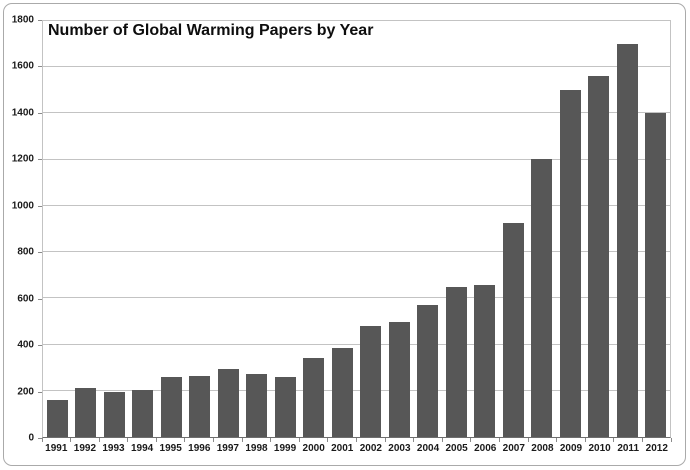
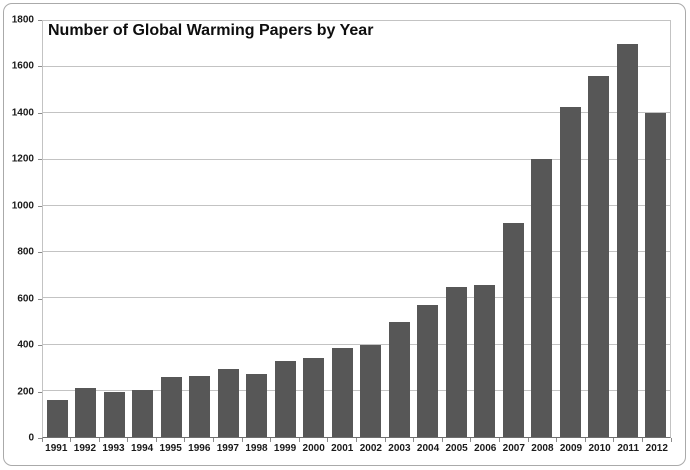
1999: 260 -> 330
2002: 480 -> 400
2009: 1500 -> 1430
